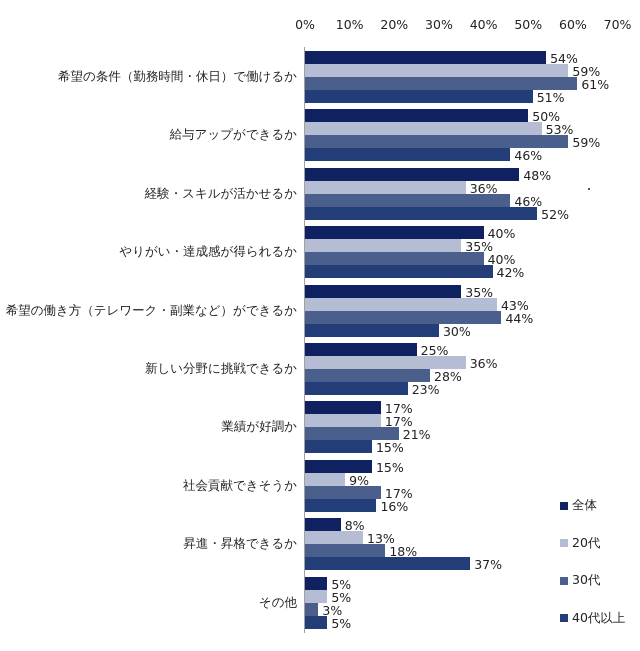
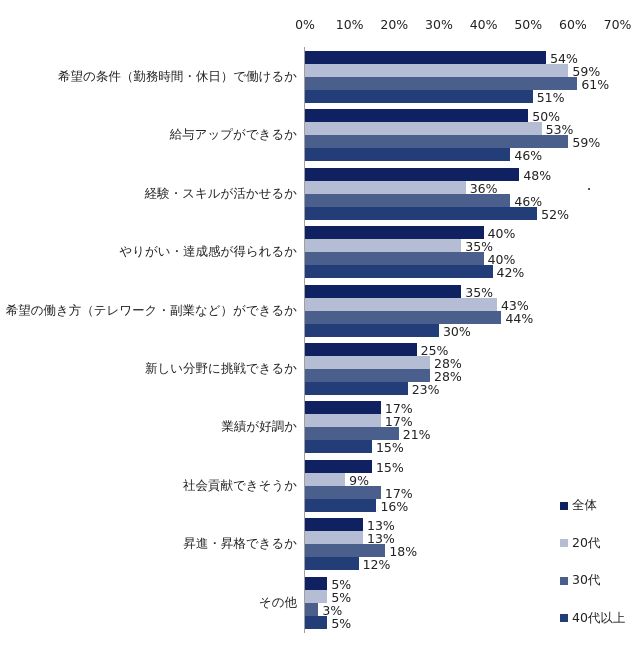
20代/新しい分野に挑戦できるか: 36% -> 28%
全体/昇進・昇格できるか: 8% -> 13%
40代以上/昇進・昇格できるか: 37% -> 12%
